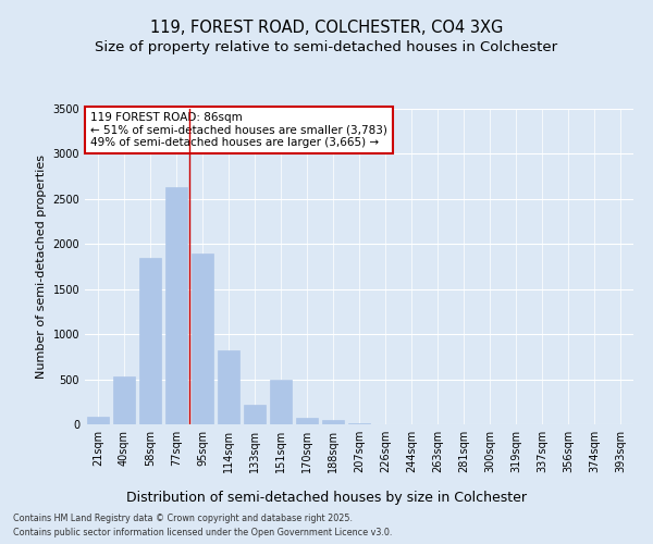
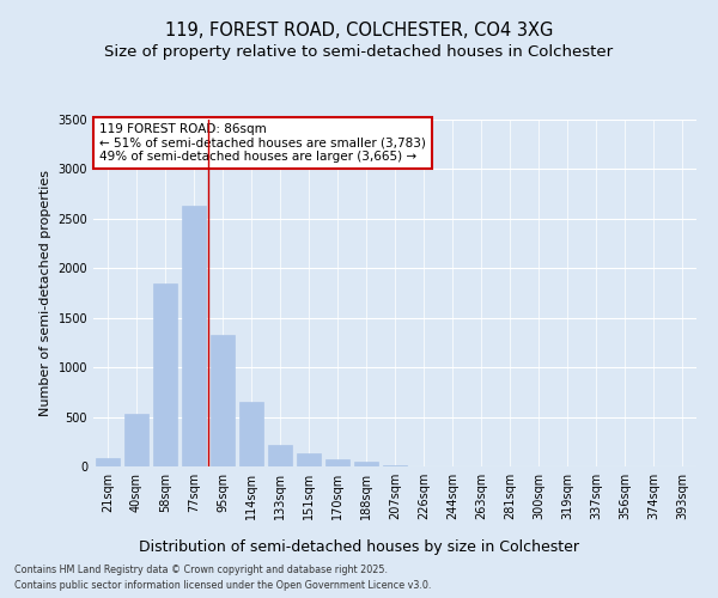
95sqm: 1900 -> 1330
114sqm: 820 -> 650
151sqm: 500 -> 130
